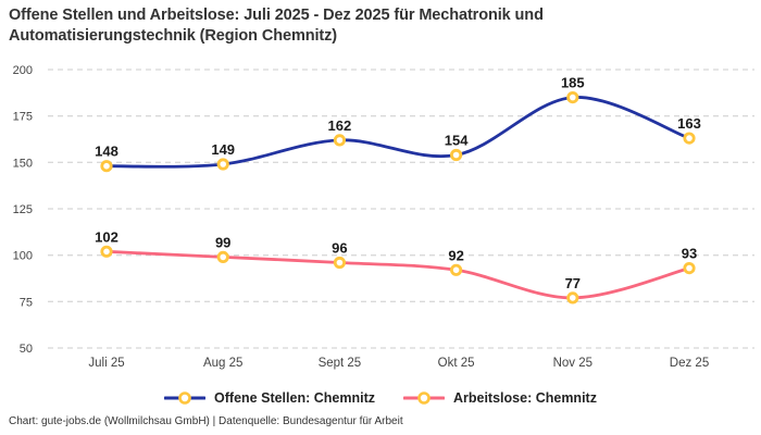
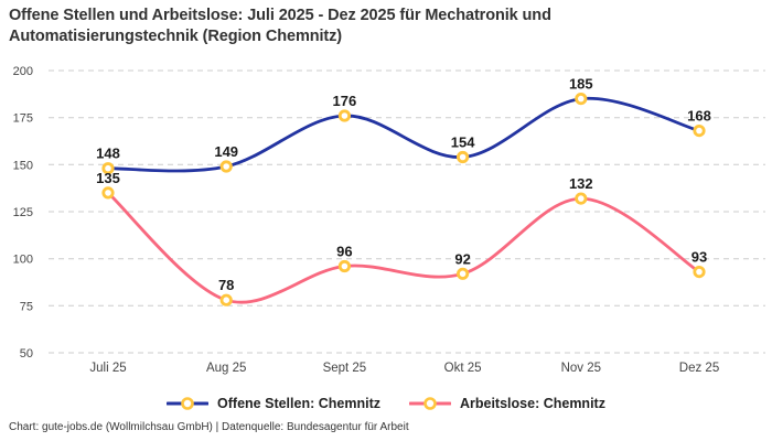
Arbeitslose: Chemnitz/Juli 25: 102 -> 135
Arbeitslose: Chemnitz/Aug 25: 99 -> 78
Offene Stellen: Chemnitz/Sept 25: 162 -> 176
Arbeitslose: Chemnitz/Nov 25: 77 -> 132
Offene Stellen: Chemnitz/Dez 25: 163 -> 168
